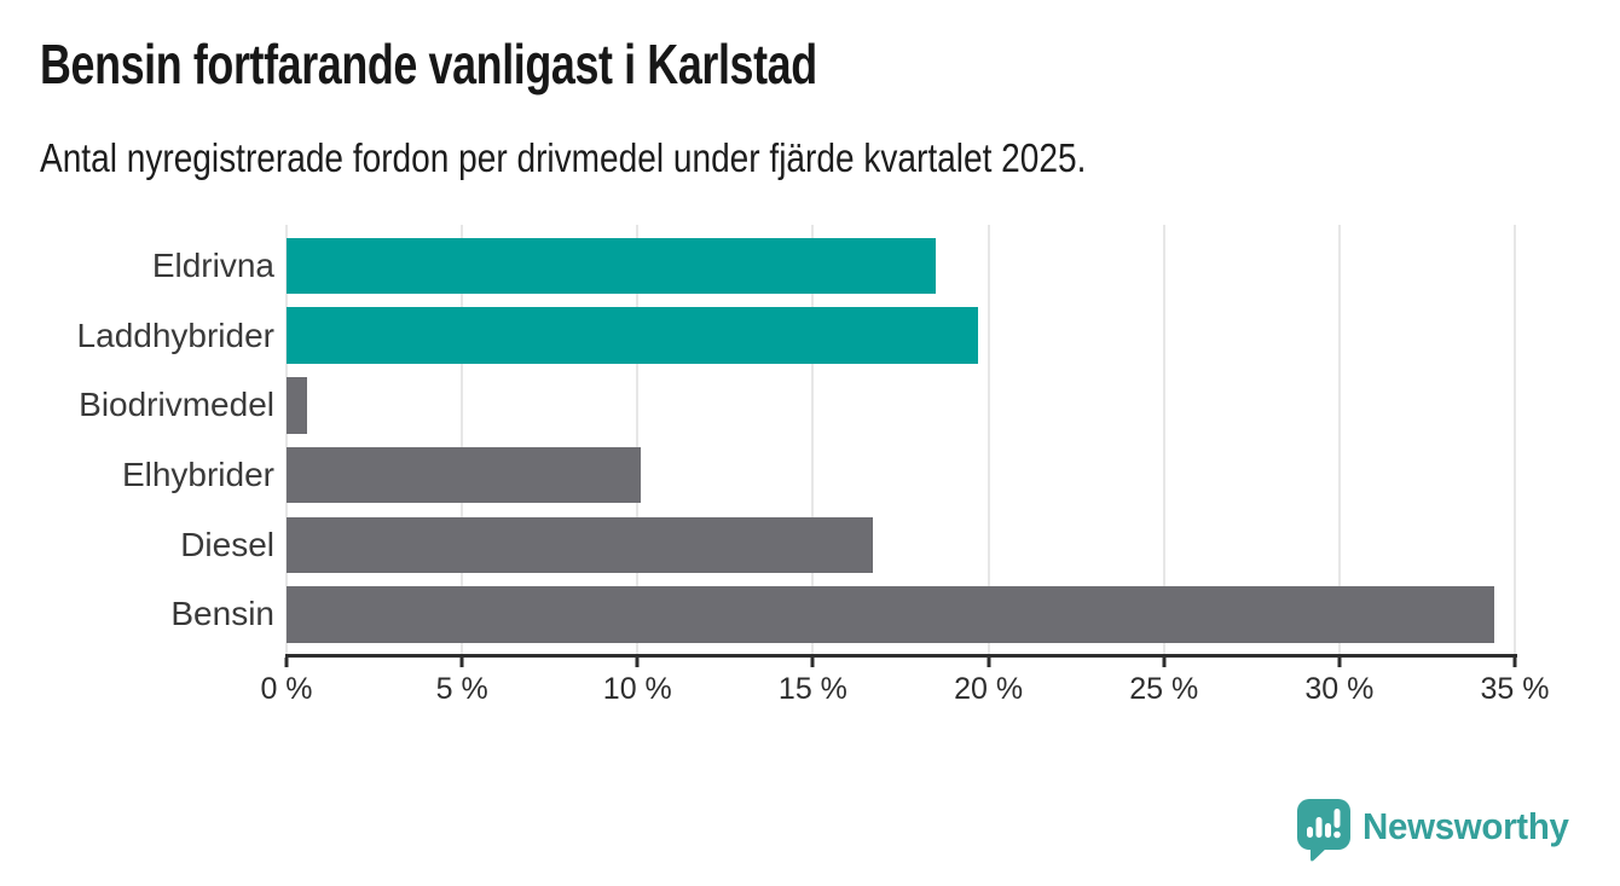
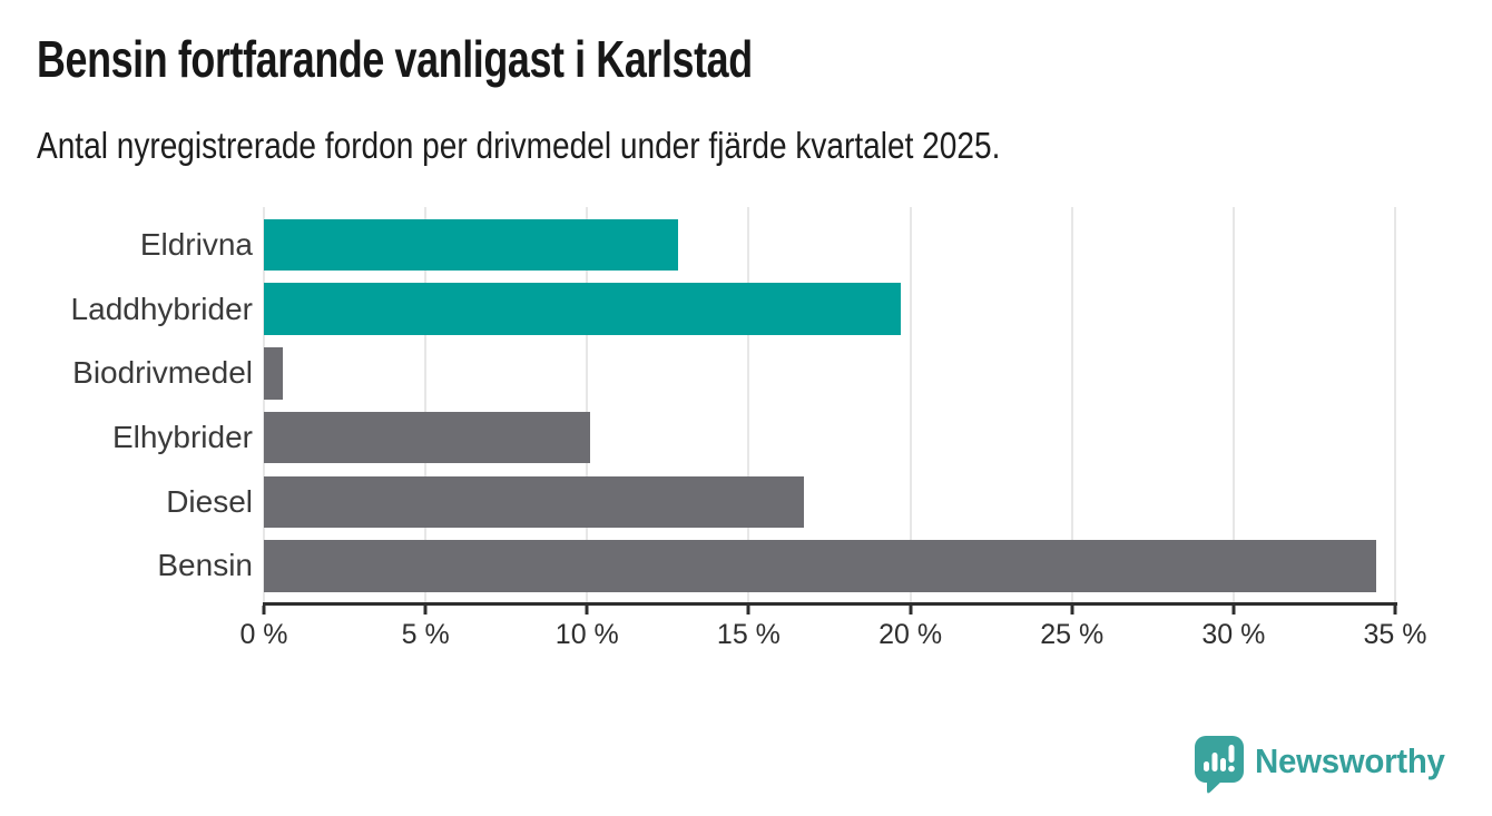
Eldrivna: 18.5% -> 12.8%
